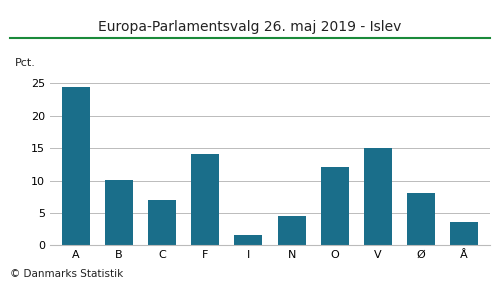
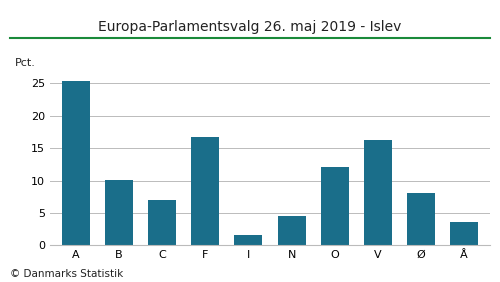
A: 24.5 -> 25.4
F: 14.1 -> 16.8
V: 15.0 -> 16.2
